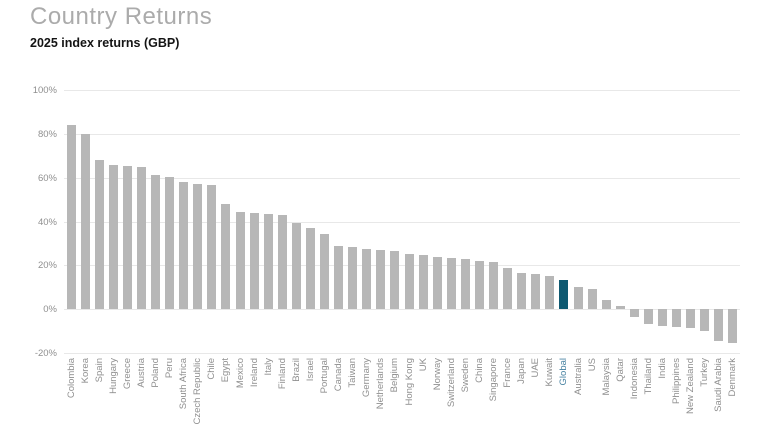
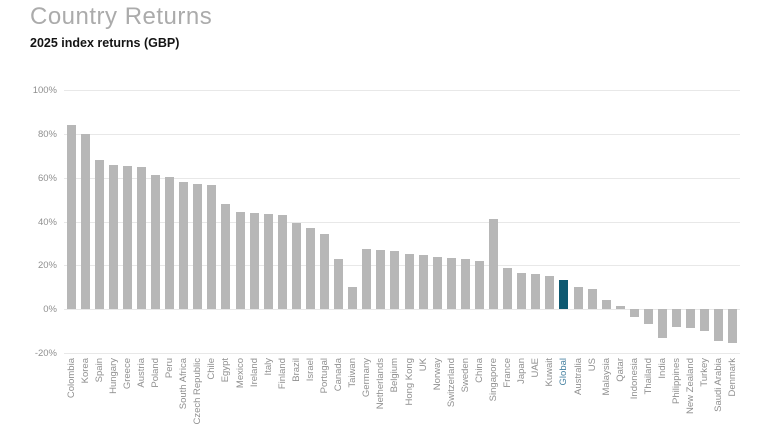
Canada: 29% -> 23%
Taiwan: 28% -> 10%
Singapore: 22% -> 41%
India: -8% -> -13%
